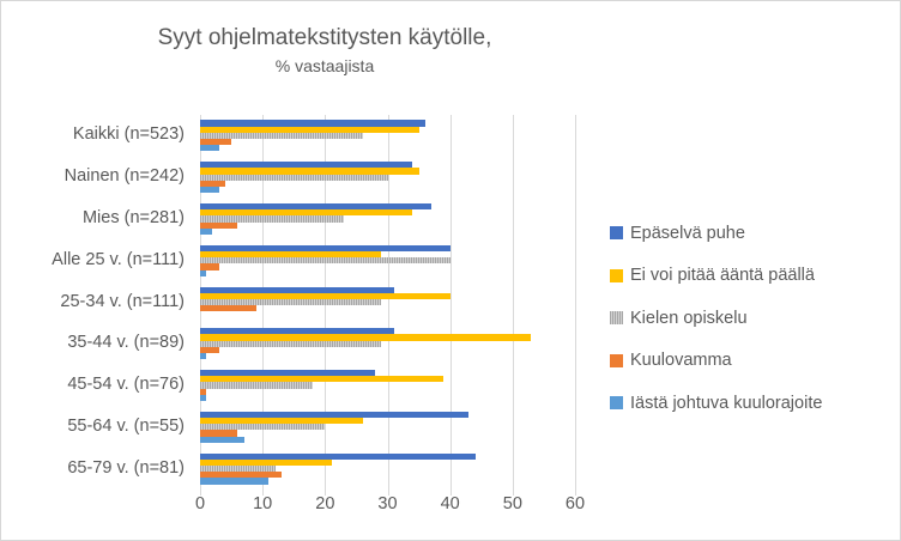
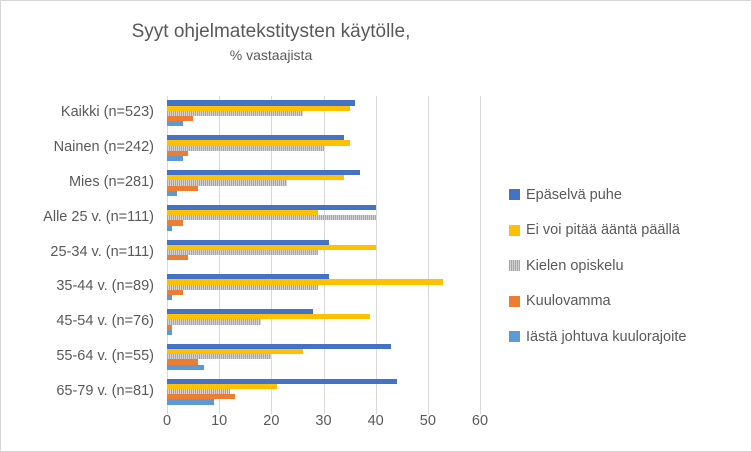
Kuulovamma/25-34 v. (n=111): 9 -> 4
Iästä johtuva kuulorajoite/65-79 v. (n=81): 11 -> 9
